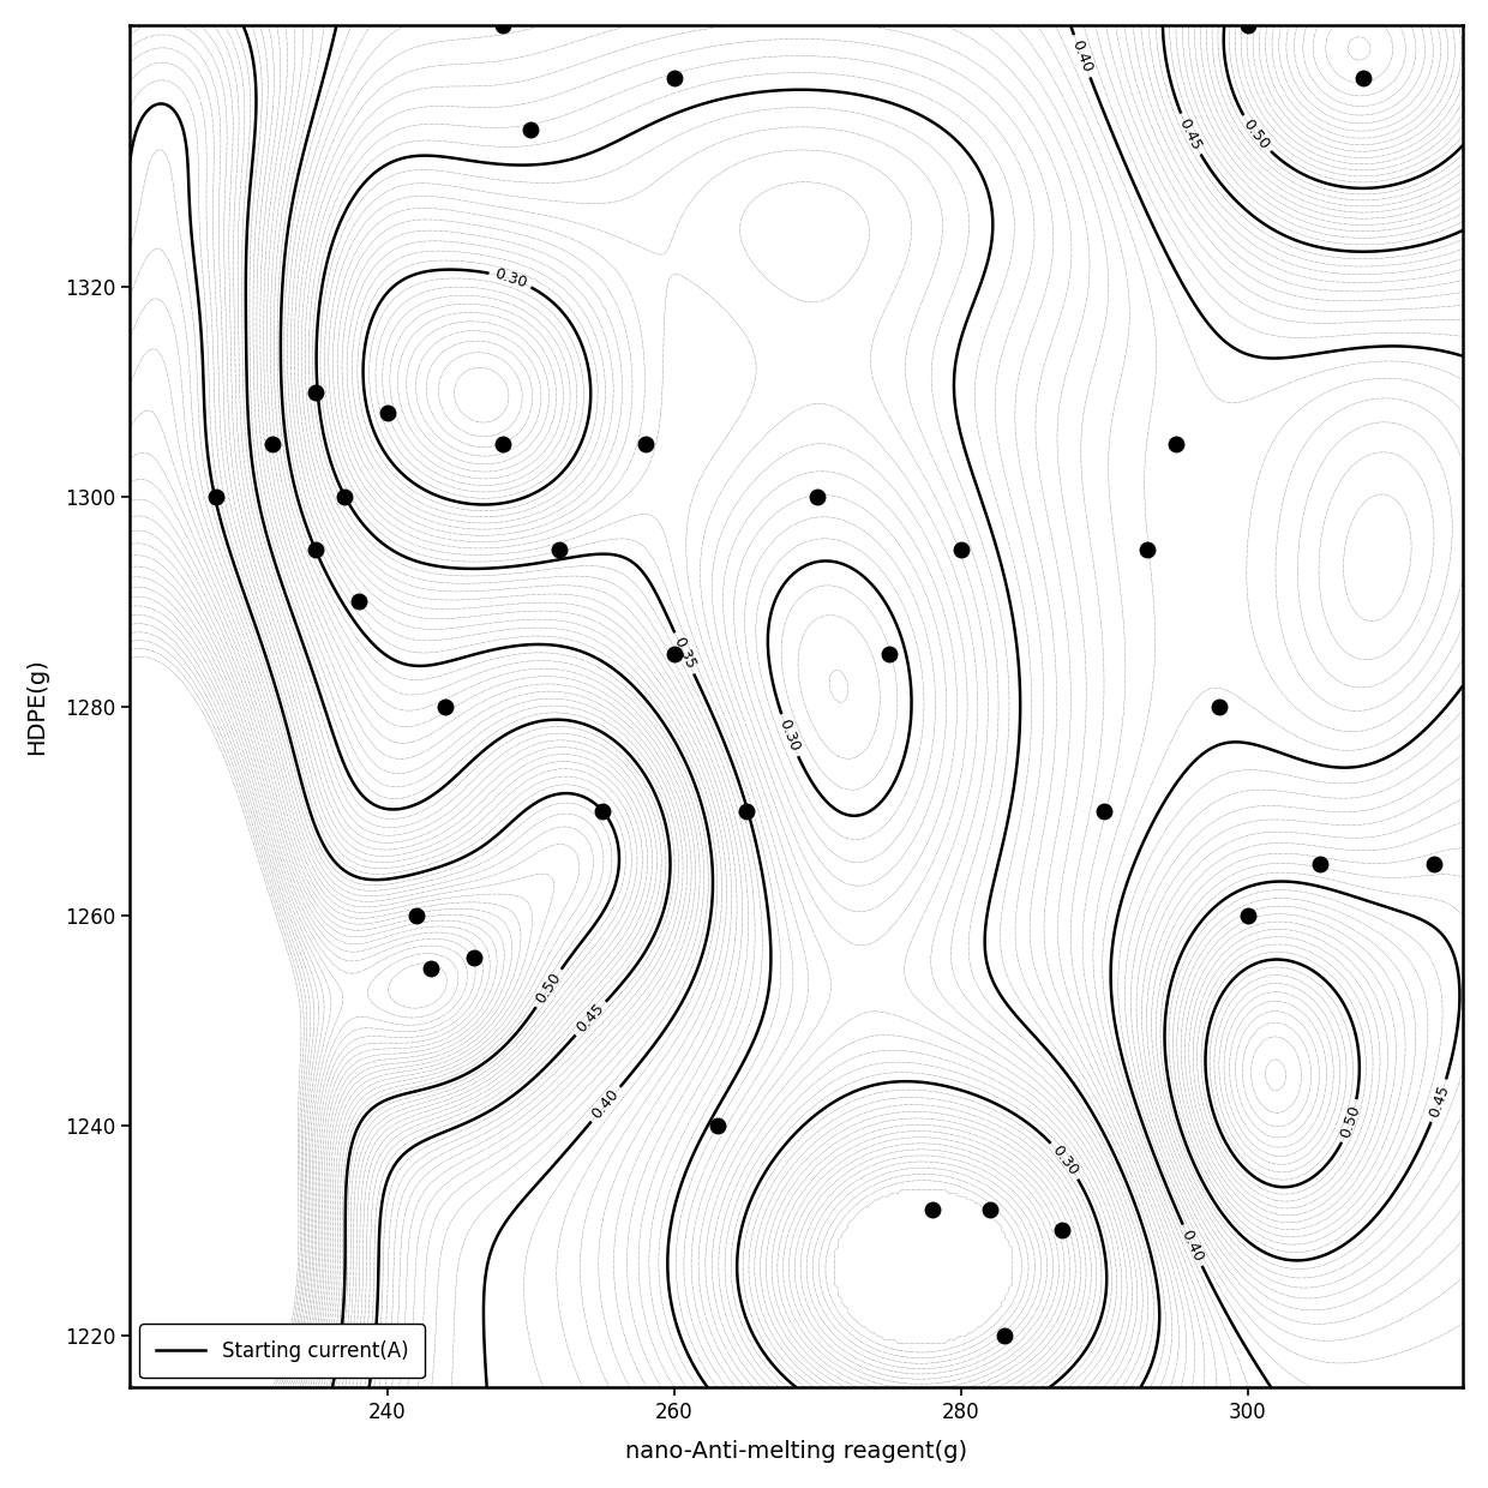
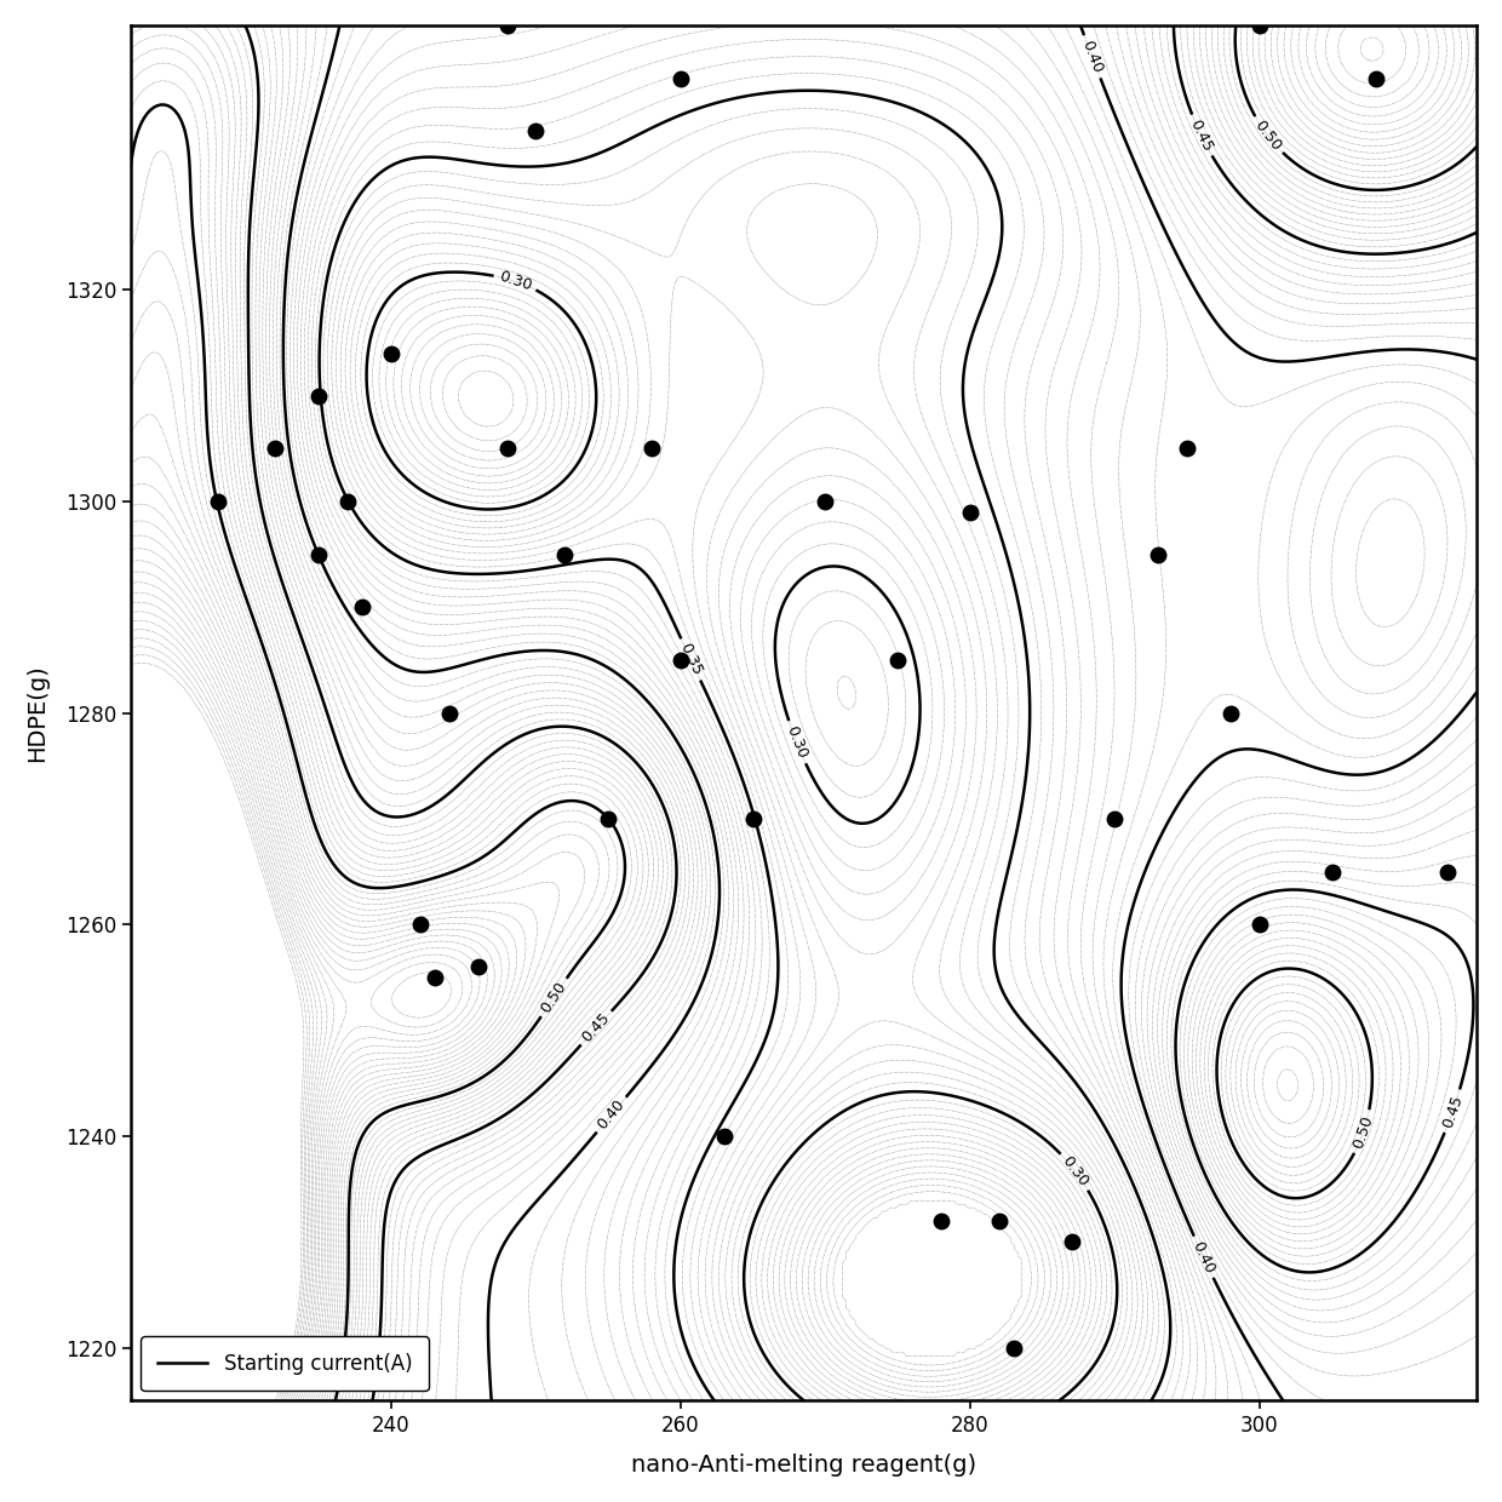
240: 1308 -> 1314
280: 1295 -> 1299
